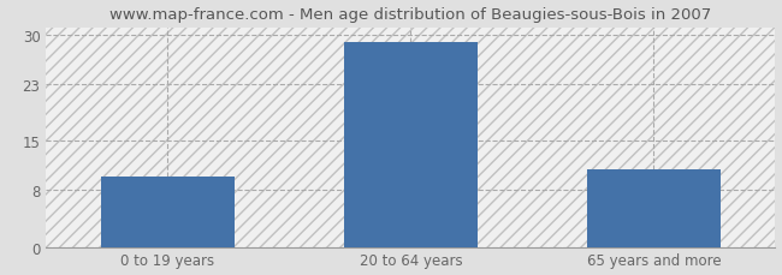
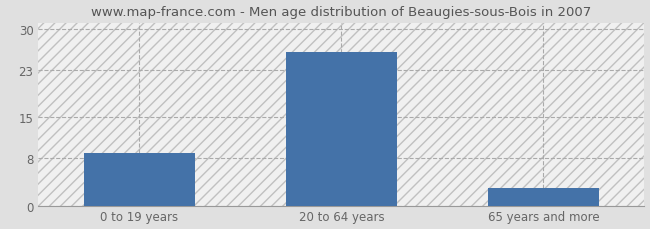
0 to 19 years: 10 -> 9
20 to 64 years: 29 -> 26
65 years and more: 11 -> 3
